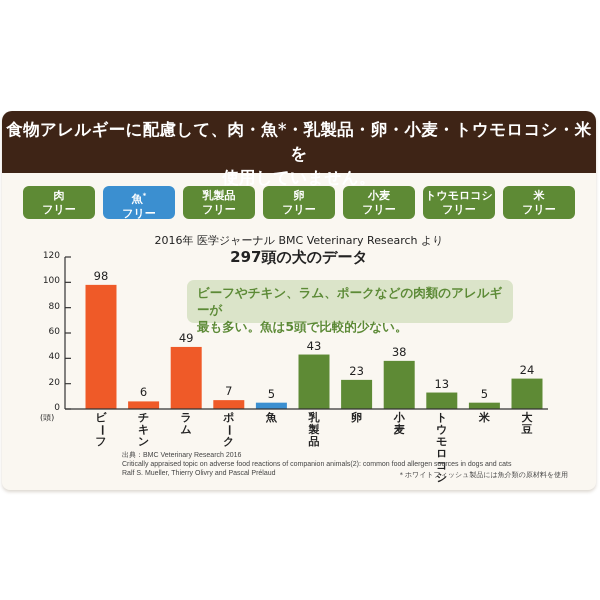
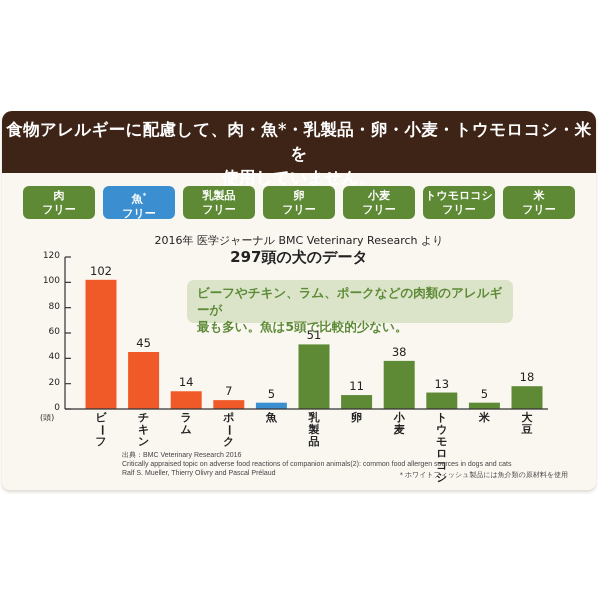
ビーフ: 98 -> 102
チキン: 6 -> 45
ラム: 49 -> 14
乳製品: 43 -> 51
卵: 23 -> 11
大豆: 24 -> 18
